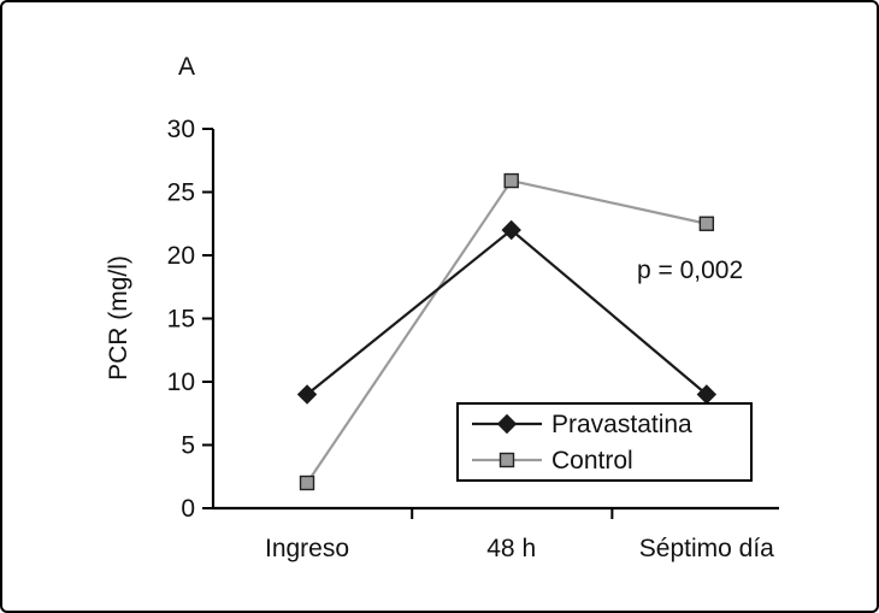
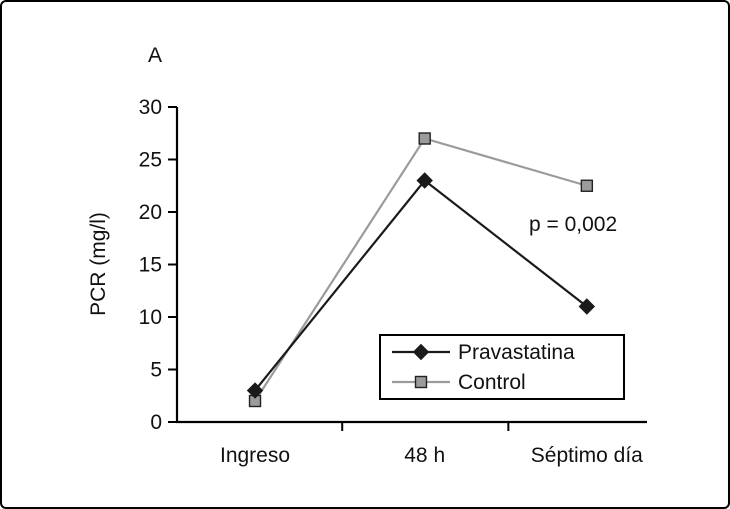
Pravastatina/Ingreso: 9 -> 3
Pravastatina/48 h: 22 -> 23
Control/48 h: 25.9 -> 27.0
Pravastatina/Séptimo día: 9 -> 11
